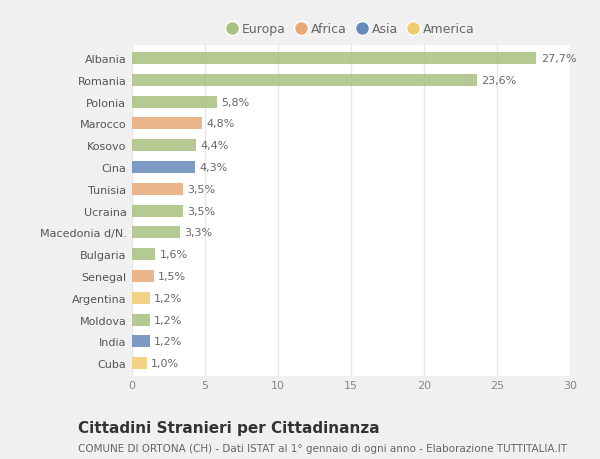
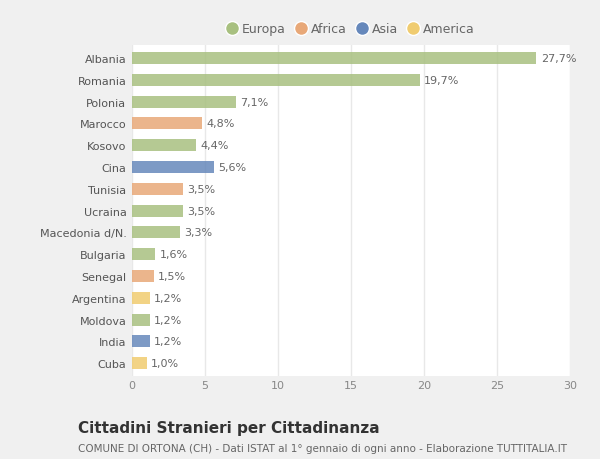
Romania: 23,6% -> 19,7%
Polonia: 5,8% -> 7,1%
Cina: 4,3% -> 5,6%
